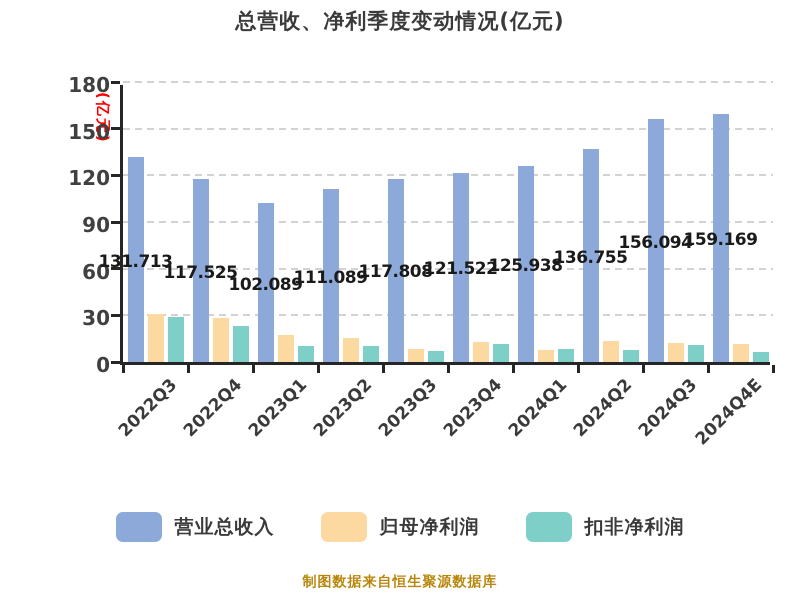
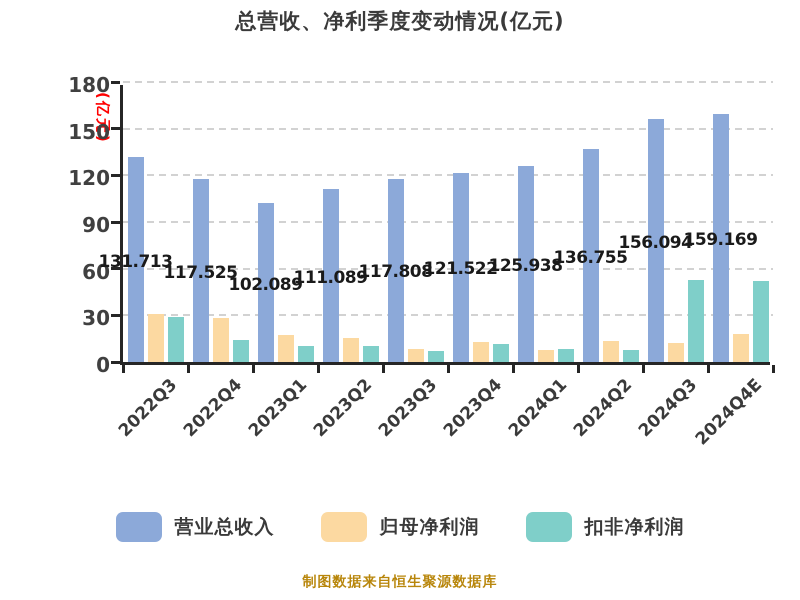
扣非净利润/2022Q4: 23 -> 14
扣非净利润/2024Q3: 11 -> 53
归母净利润/2024Q4E: 12 -> 18
扣非净利润/2024Q4E: 6 -> 52
